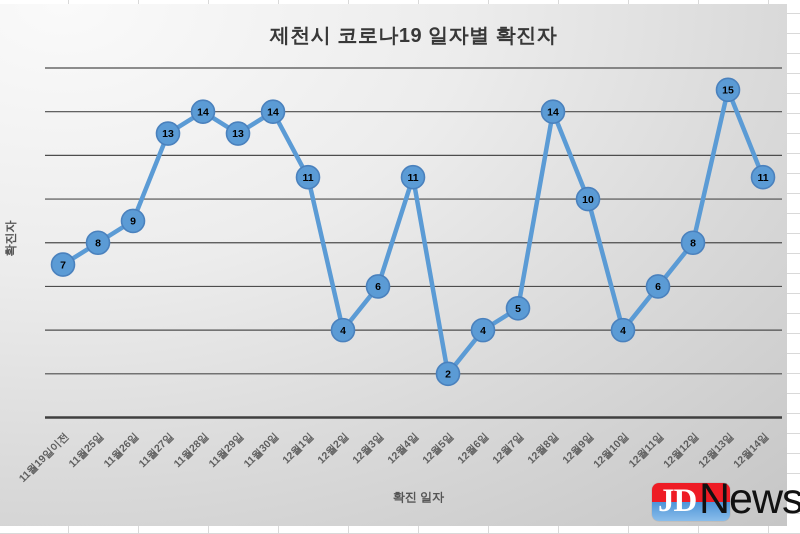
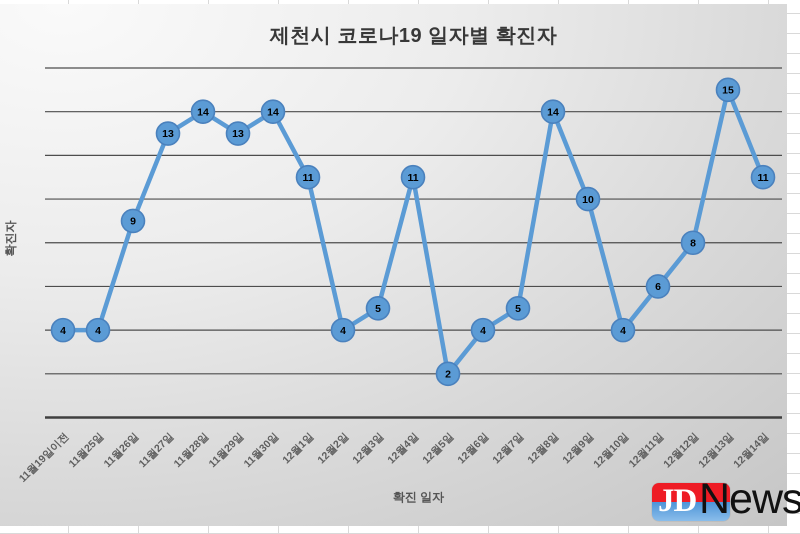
11월19일이전: 7 -> 4
11월25일: 8 -> 4
12월3일: 6 -> 5
